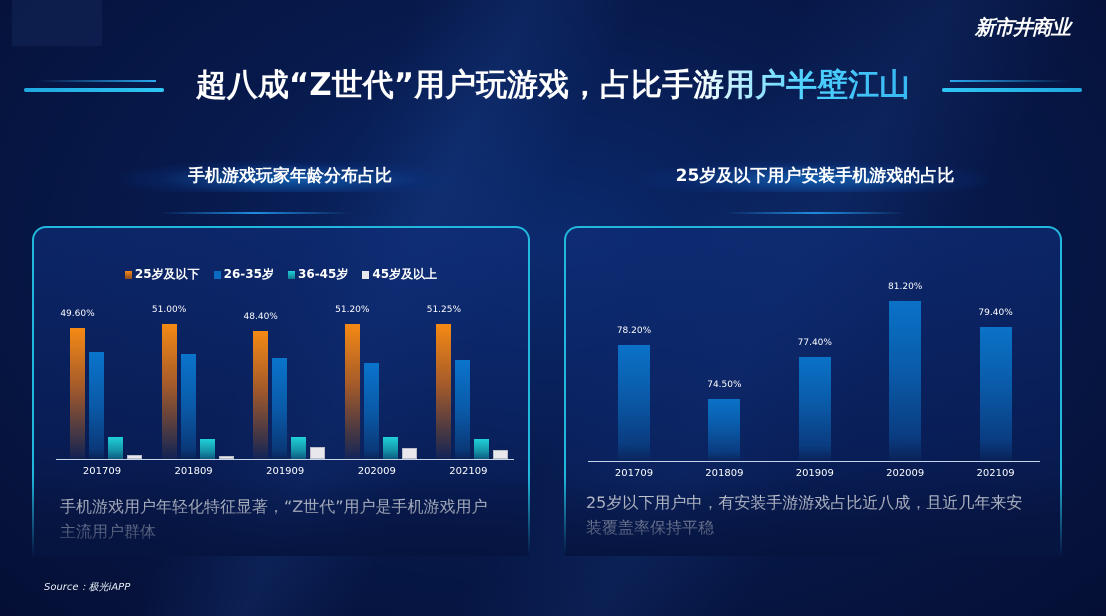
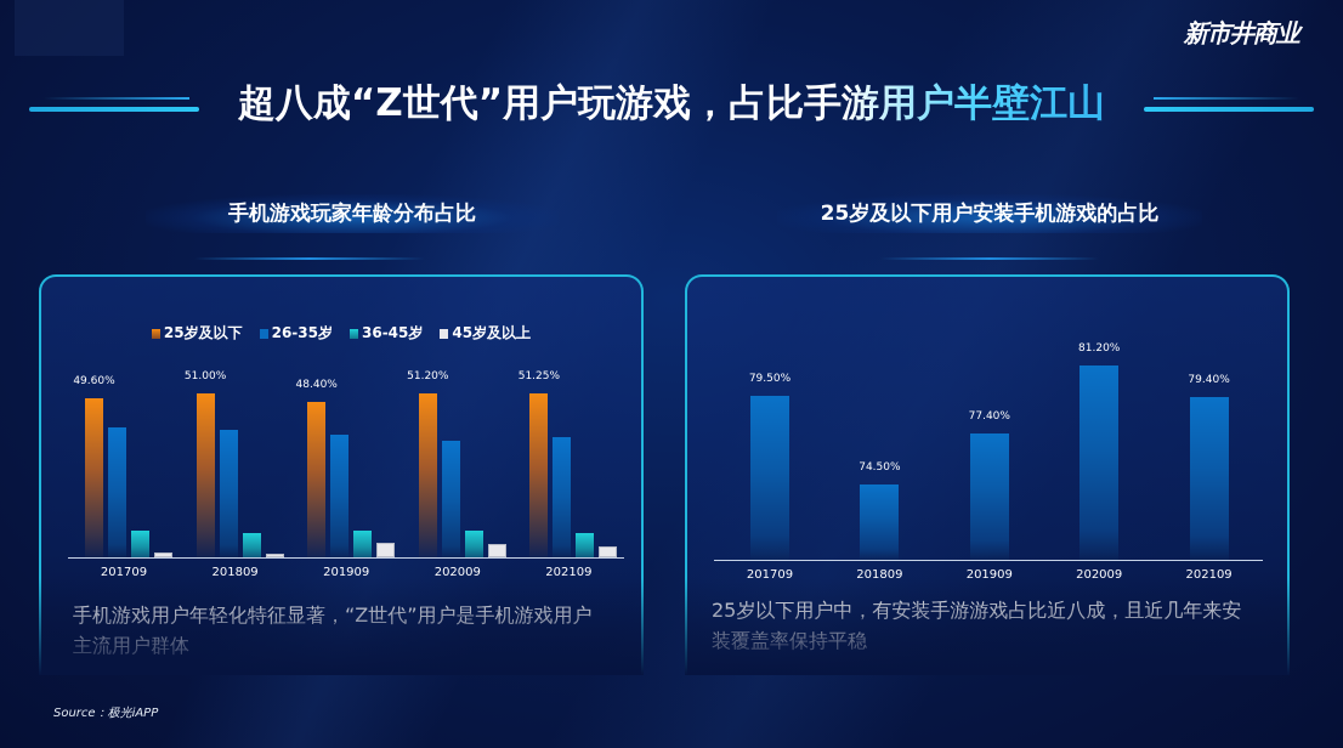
25岁及以下用户安装手机游戏的占比/201709: 78.20% -> 79.50%
